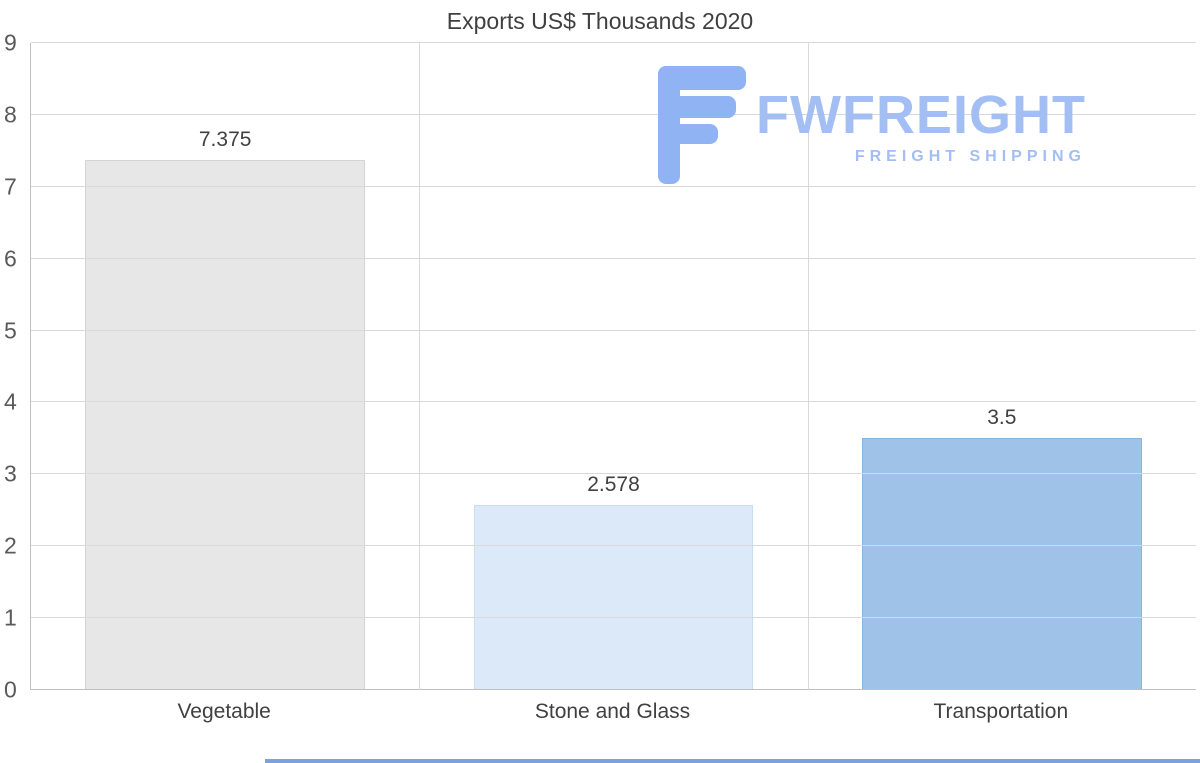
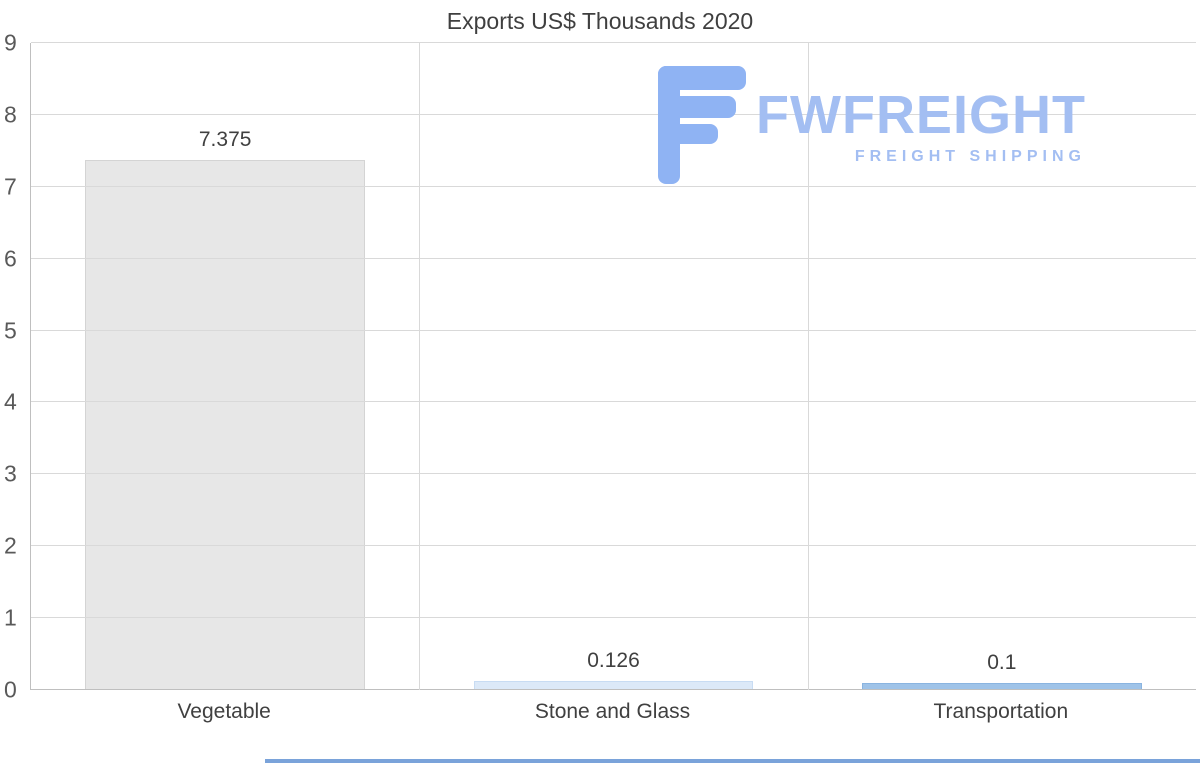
Stone and Glass: 2.578 -> 0.126
Transportation: 3.5 -> 0.1
